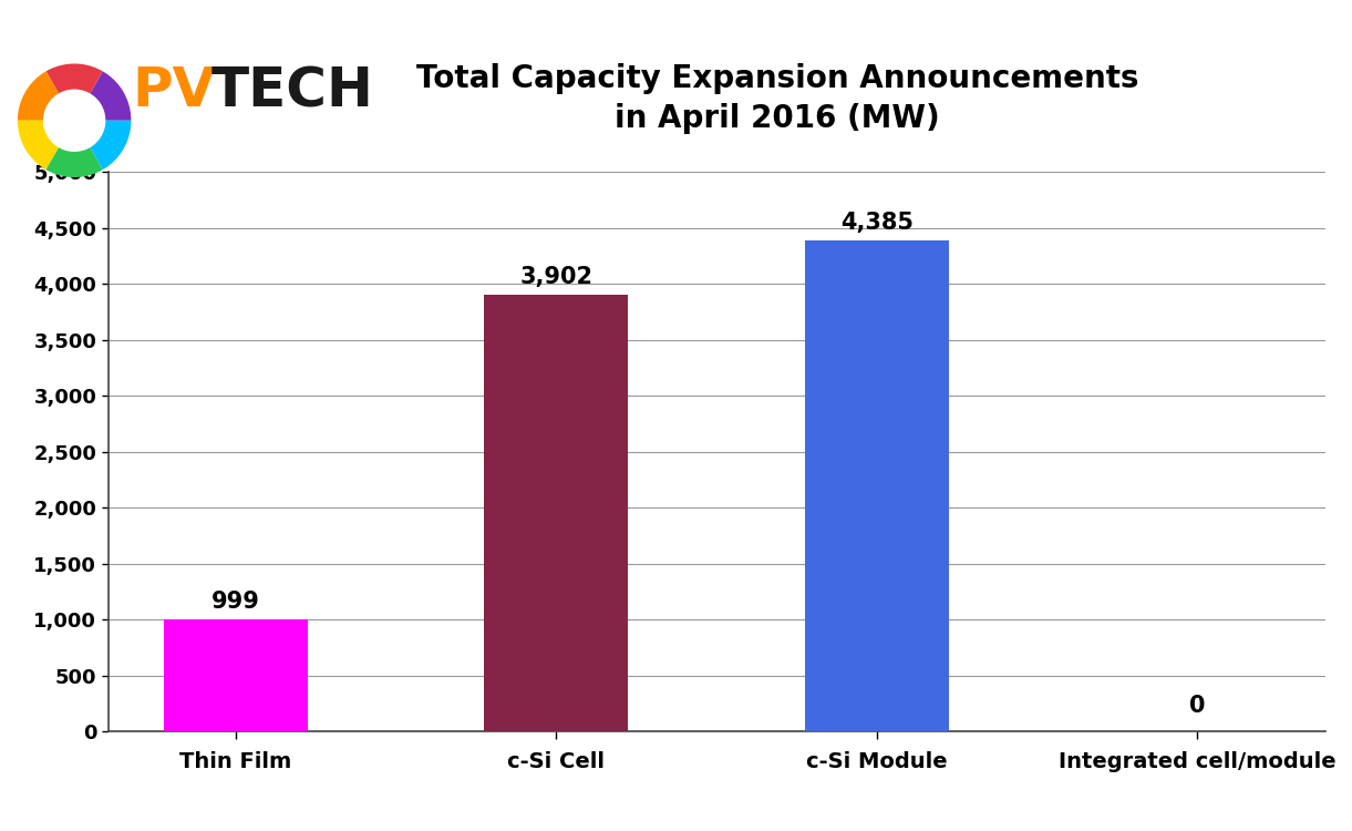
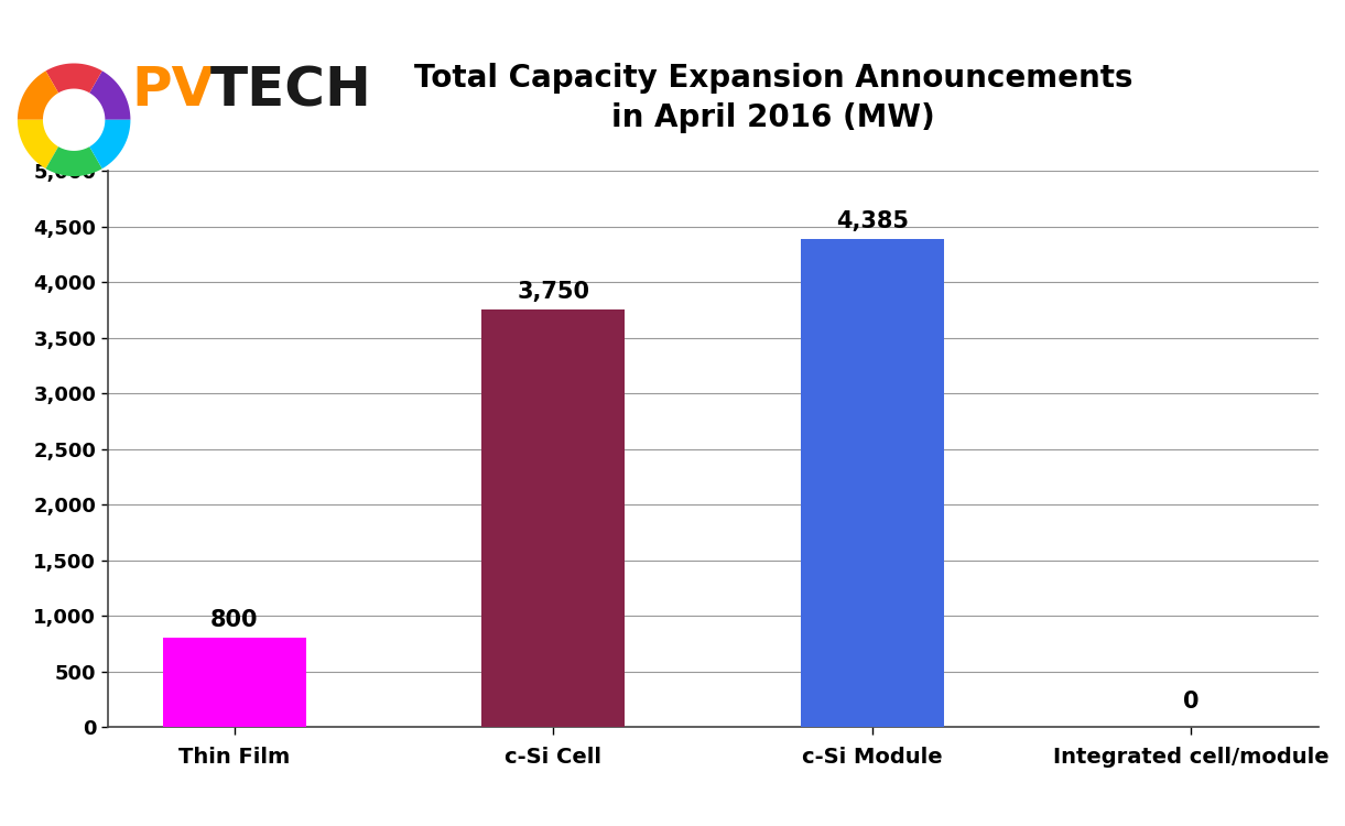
Thin Film: 999 -> 800
c-Si Cell: 3,902 -> 3,750
